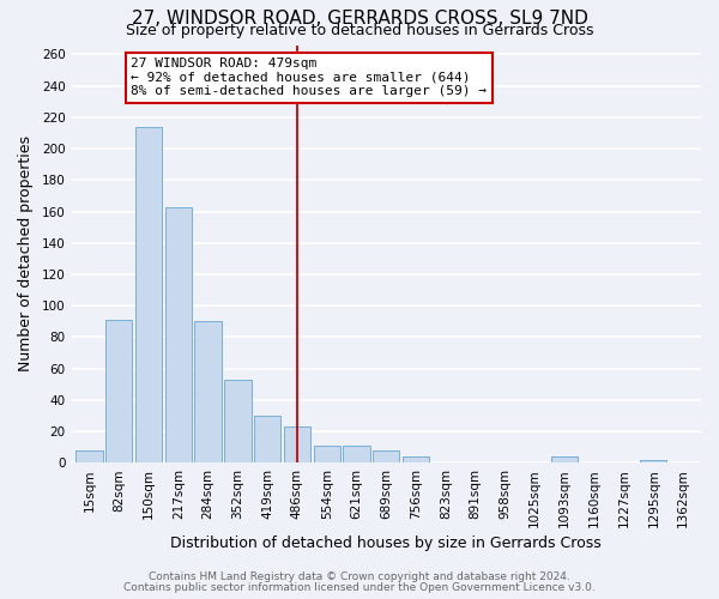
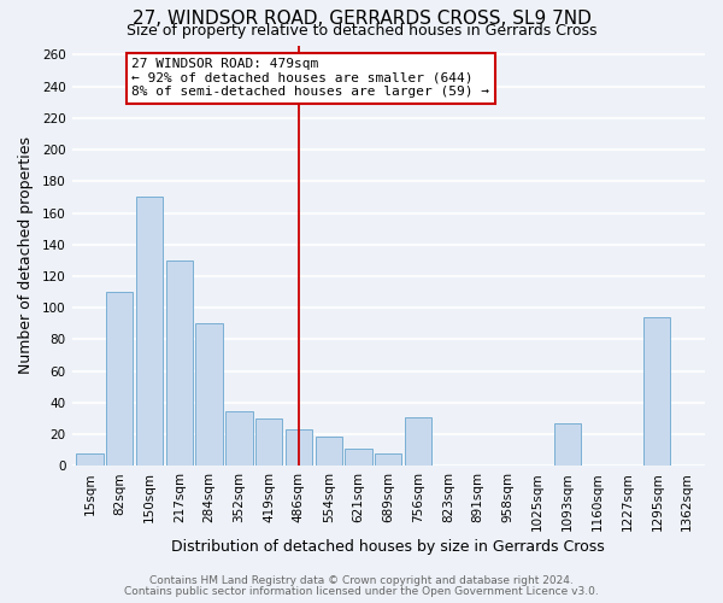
82sqm: 91 -> 110
150sqm: 214 -> 170
217sqm: 163 -> 130
352sqm: 53 -> 35
554sqm: 11 -> 19
756sqm: 4 -> 31
1093sqm: 4 -> 27
1295sqm: 2 -> 94
